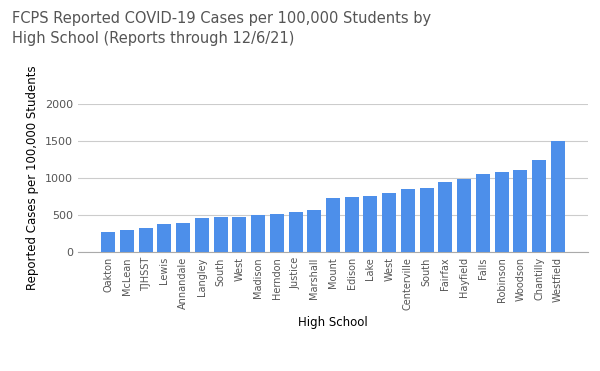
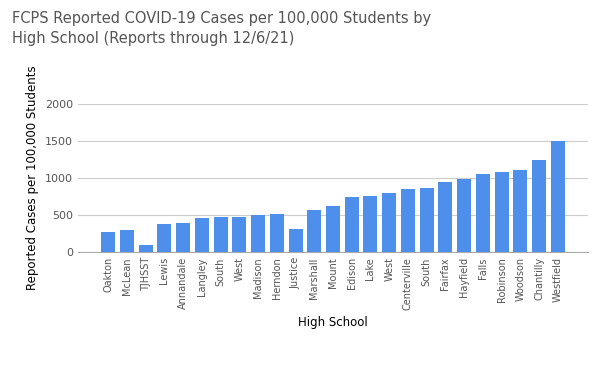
TJHSST: 320 -> 100
Justice: 540 -> 320
Mount: 730 -> 620
